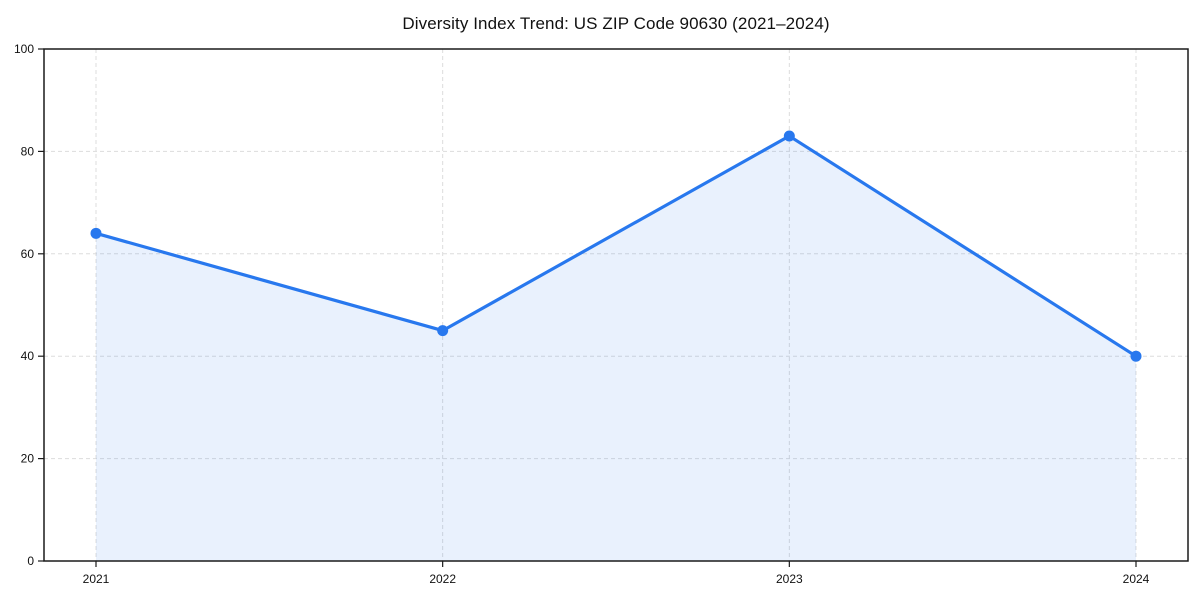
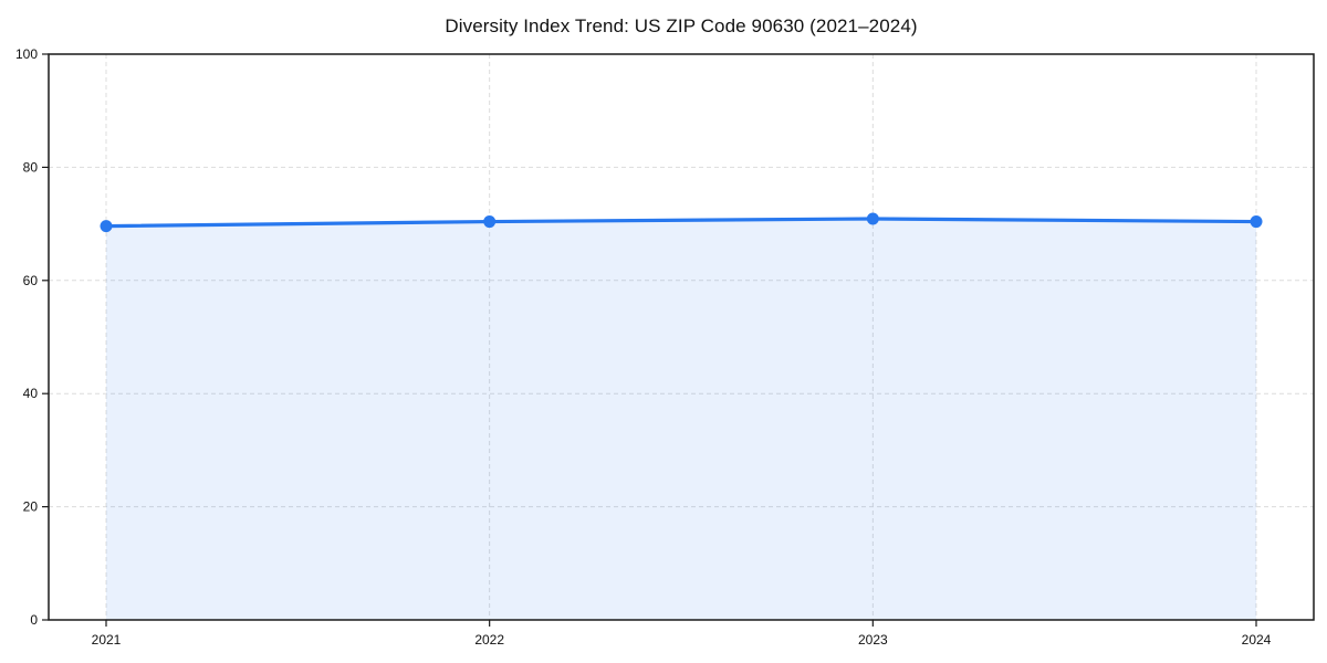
2021: 64 -> 70
2022: 45 -> 70
2023: 83 -> 71
2024: 40 -> 70
